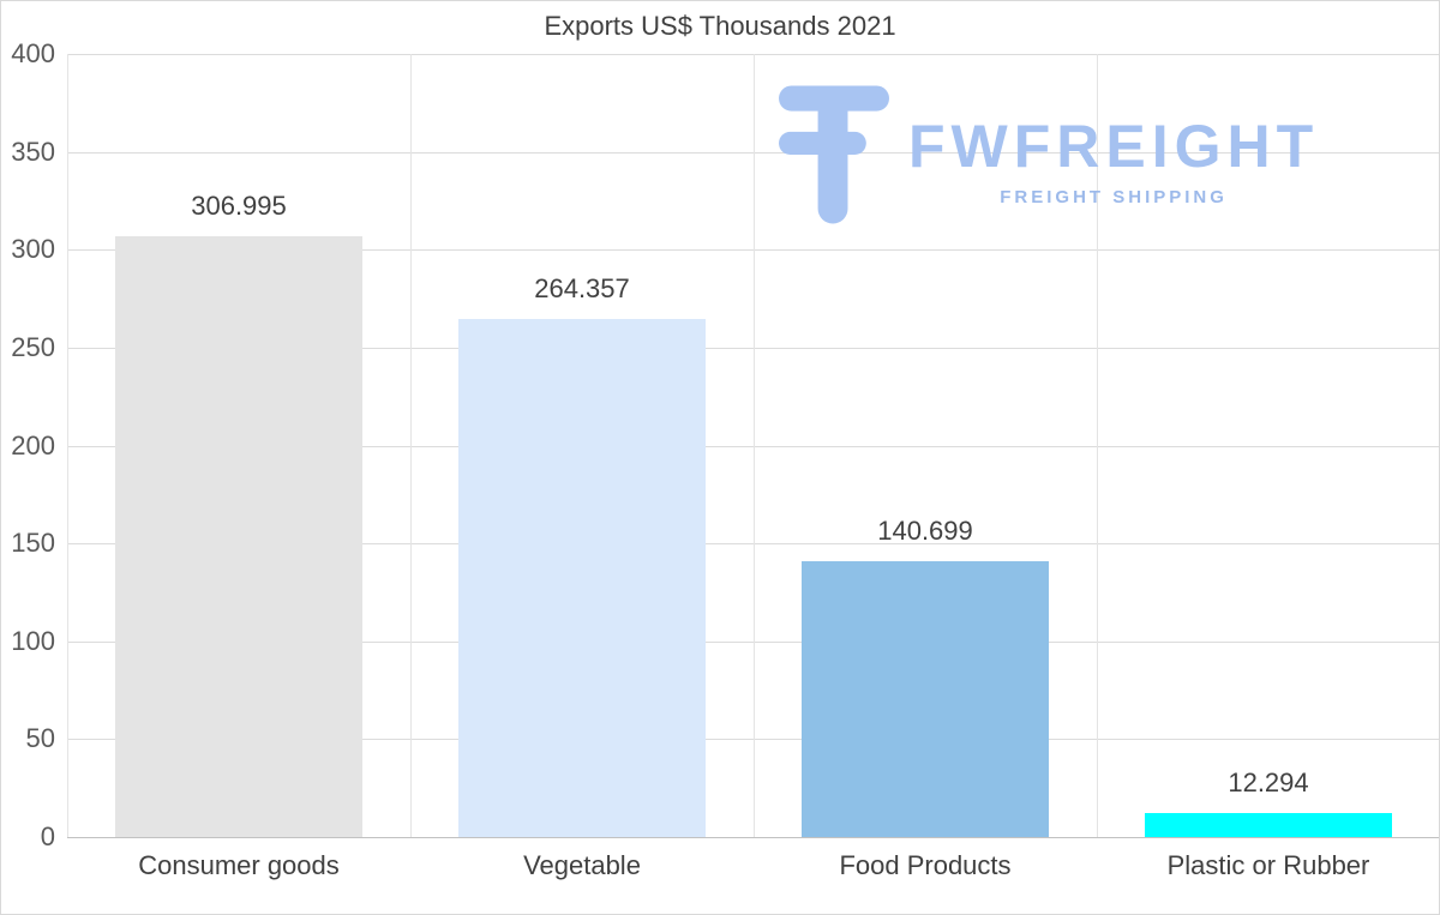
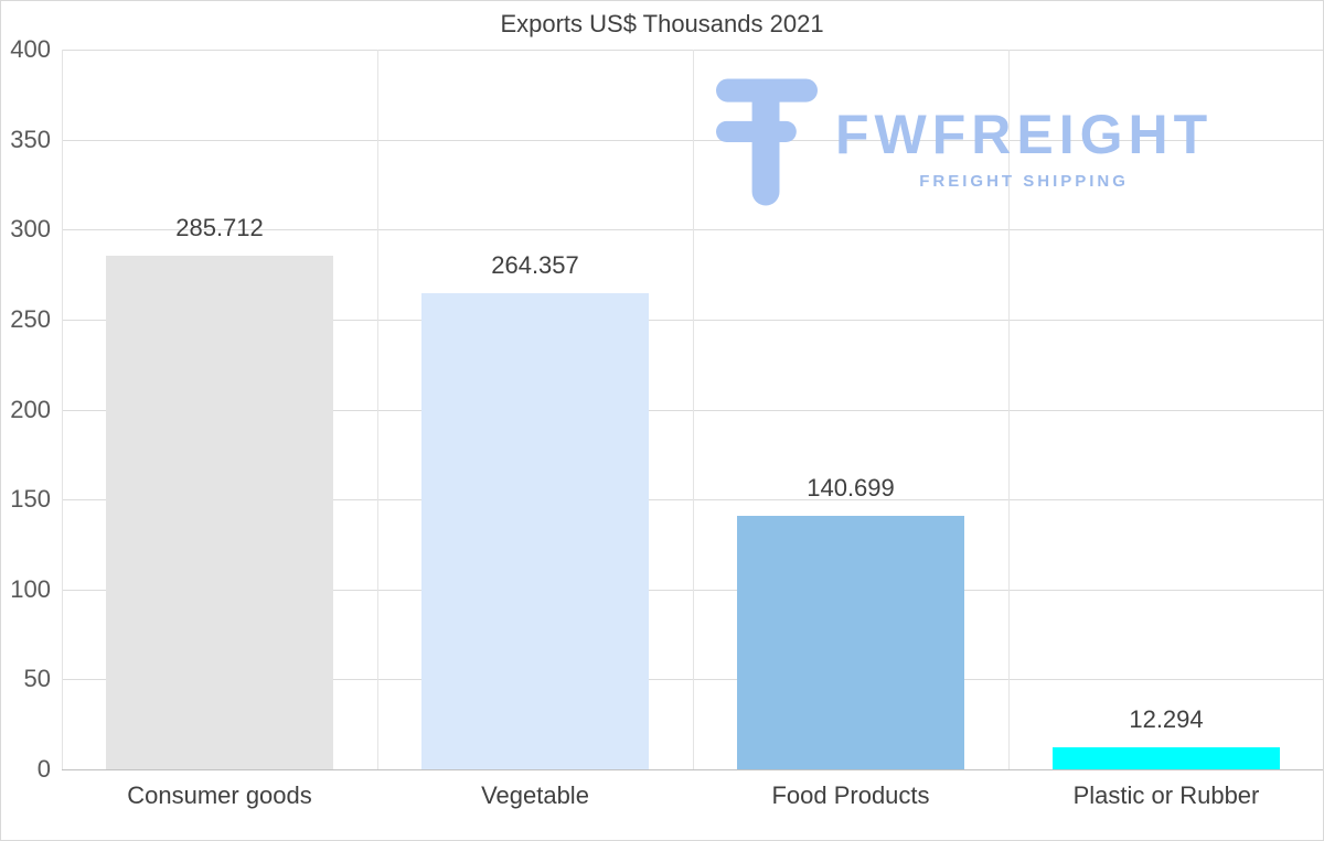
Consumer goods: 306.995 -> 285.712
